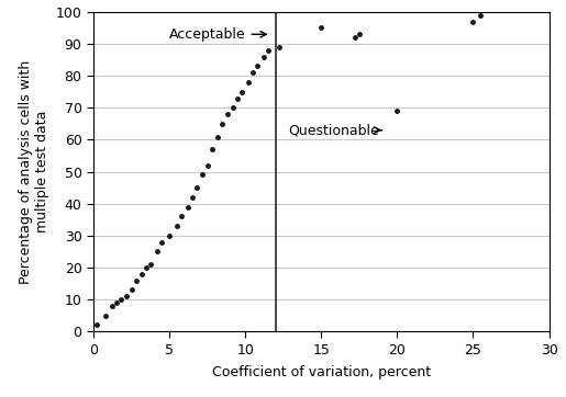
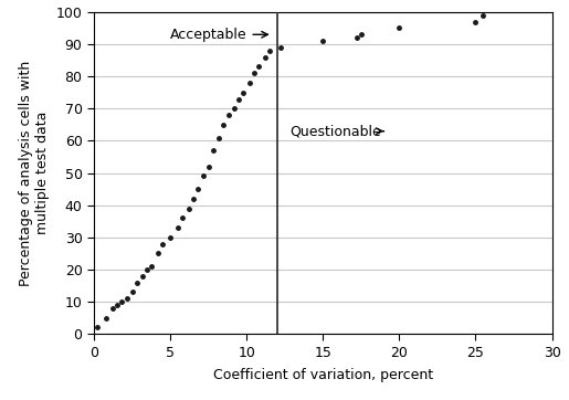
15: 95 -> 91
20: 69 -> 95
